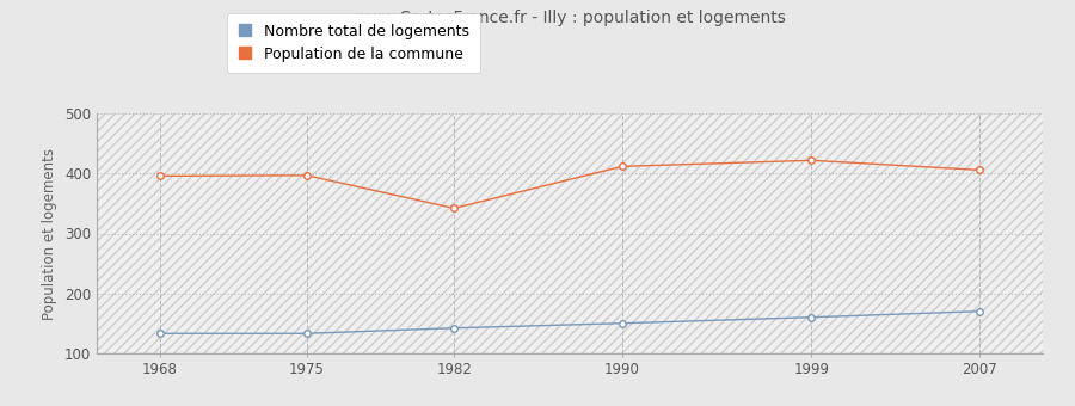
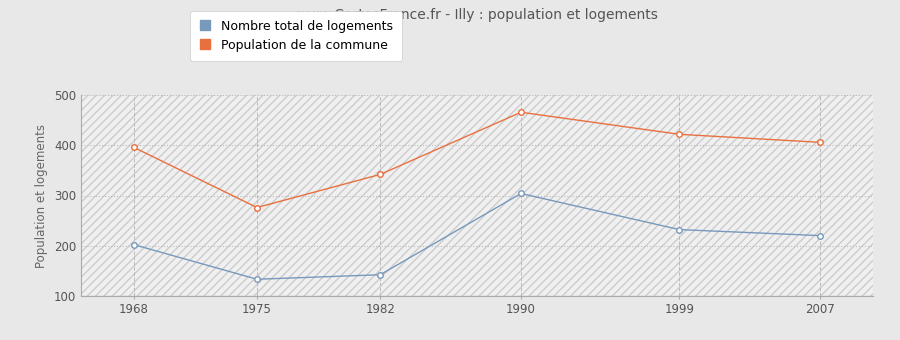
Nombre total de logements/1968: 133 -> 202
Population de la commune/1975: 397 -> 276
Nombre total de logements/1990: 150 -> 304
Population de la commune/1990: 412 -> 466
Nombre total de logements/1999: 160 -> 232
Nombre total de logements/2007: 170 -> 220
